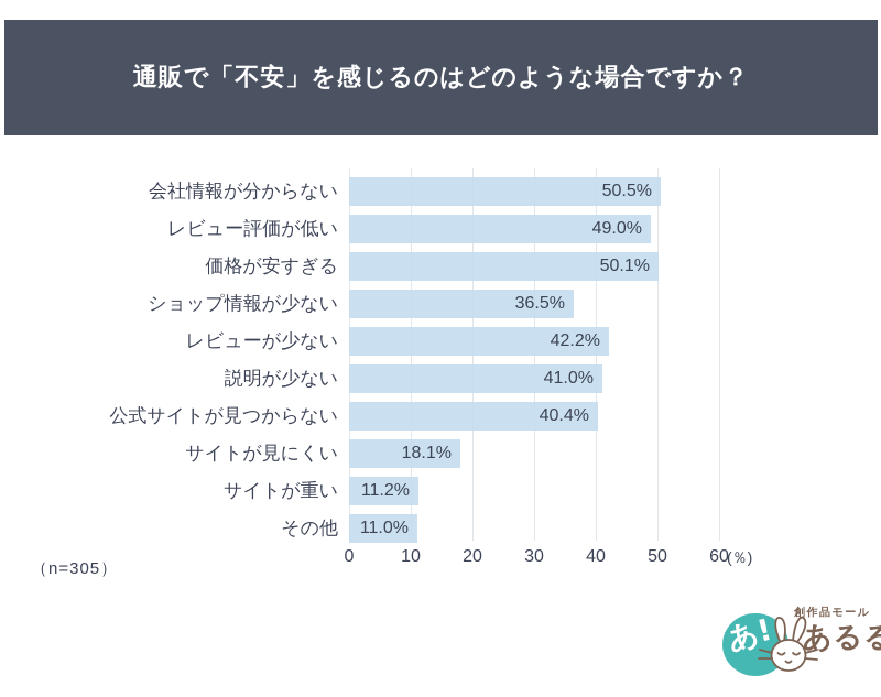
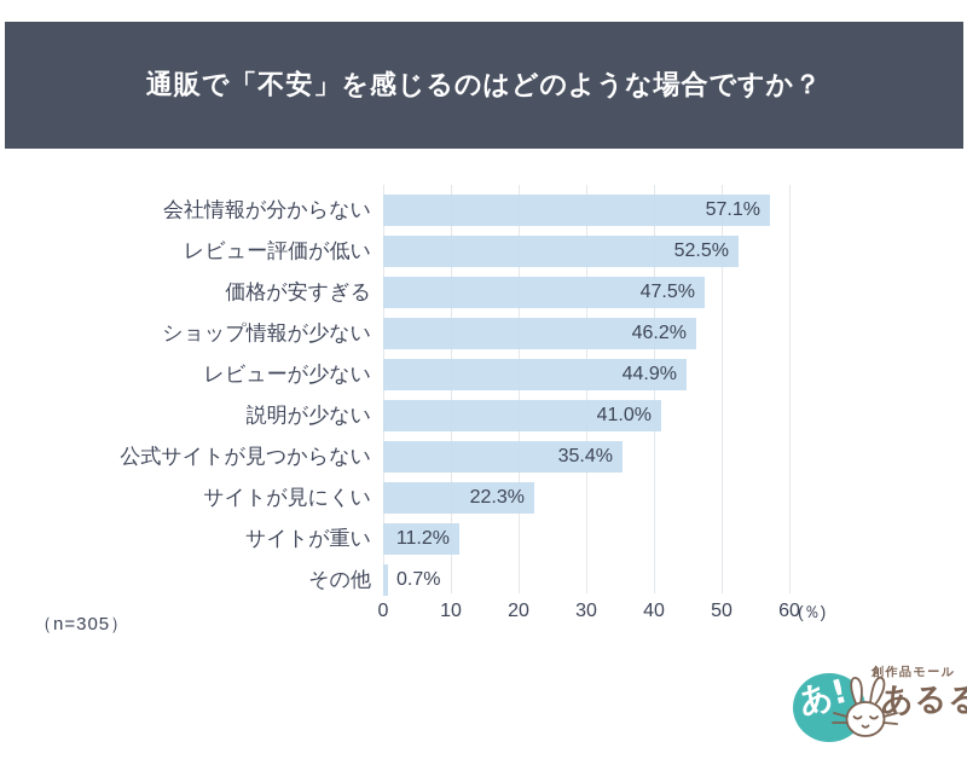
会社情報が分からない: 50.5% -> 57.1%
レビュー評価が低い: 49.0% -> 52.5%
価格が安すぎる: 50.1% -> 47.5%
ショップ情報が少ない: 36.5% -> 46.2%
レビューが少ない: 42.2% -> 44.9%
公式サイトが見つからない: 40.4% -> 35.4%
サイトが見にくい: 18.1% -> 22.3%
その他: 11.0% -> 0.7%
